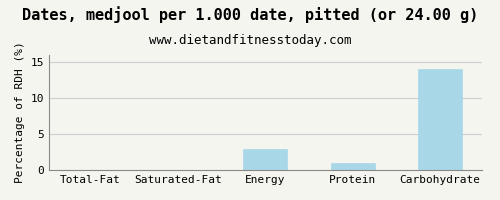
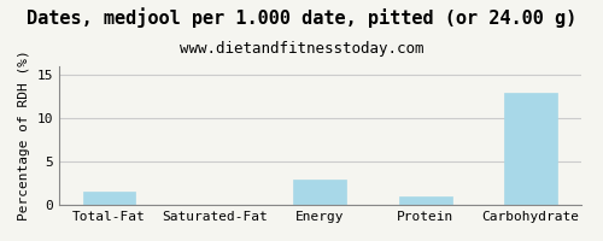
Total-Fat: 0.0 -> 1.6
Carbohydrate: 14.0 -> 13.0
